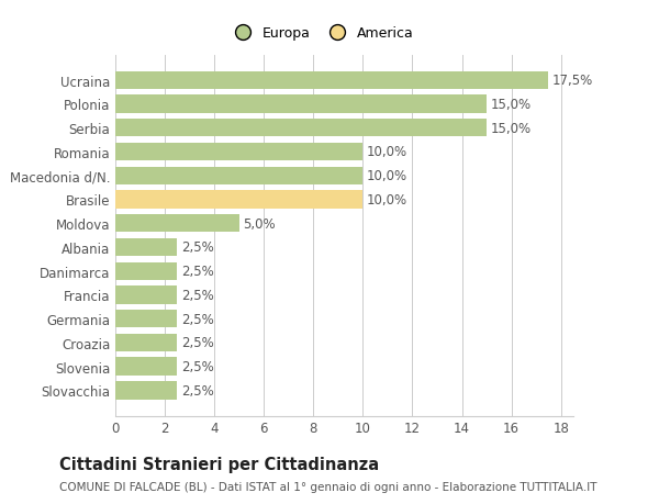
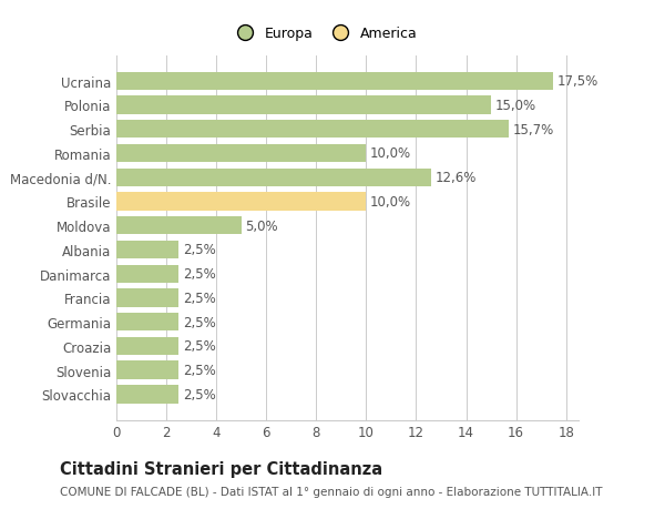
Serbia: 15,0% -> 15,7%
Macedonia d/N.: 10,0% -> 12,6%
